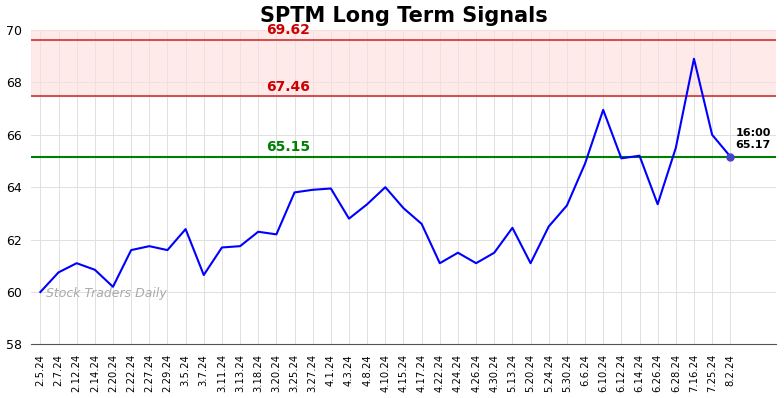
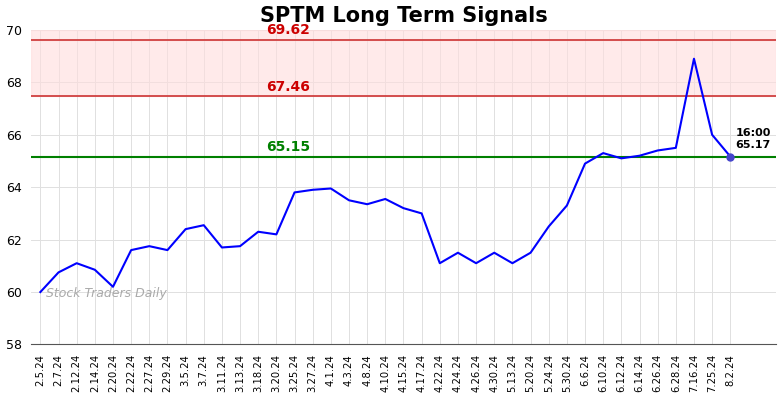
3.7.24: 60.65 -> 62.55
4.3.24: 62.80 -> 63.50
4.10.24: 64.00 -> 63.55
4.17.24: 62.60 -> 63.00
5.13.24: 62.45 -> 61.10
5.20.24: 61.10 -> 61.50
6.10.24: 66.95 -> 65.30
6.26.24: 63.35 -> 65.40
